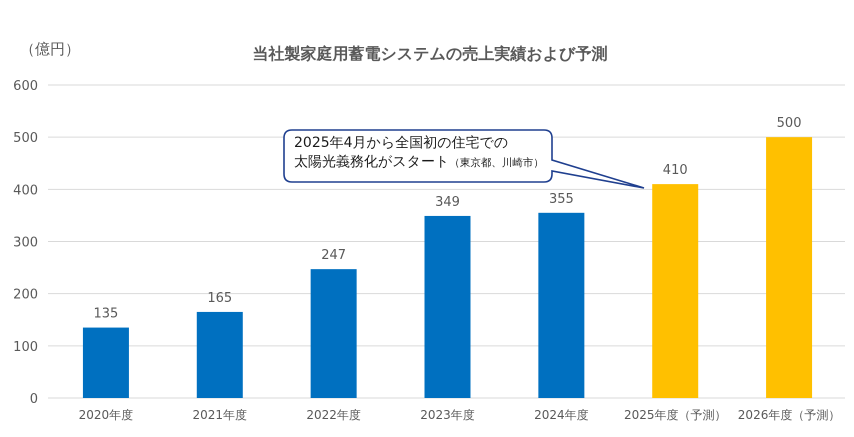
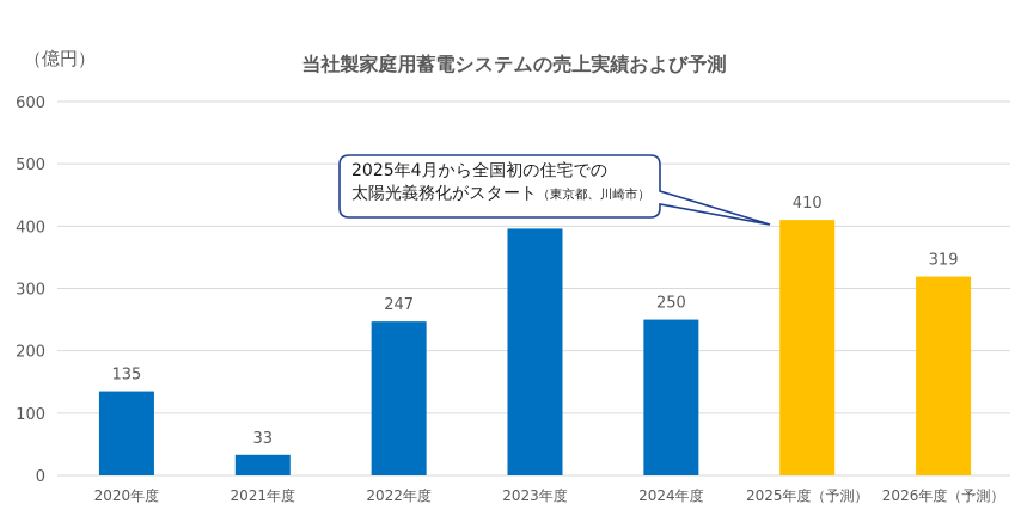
2021年度: 165 -> 33
2023年度: 349 -> 396
2024年度: 355 -> 250
2026年度（予測）: 500 -> 319
